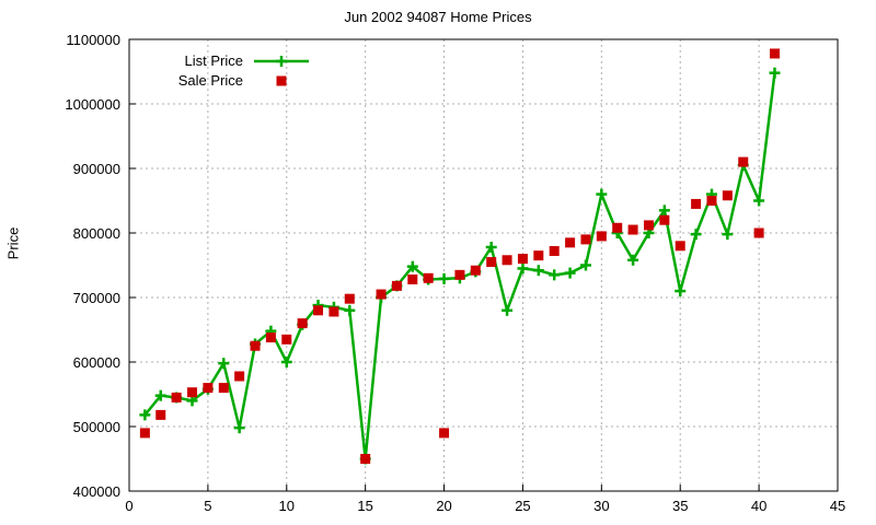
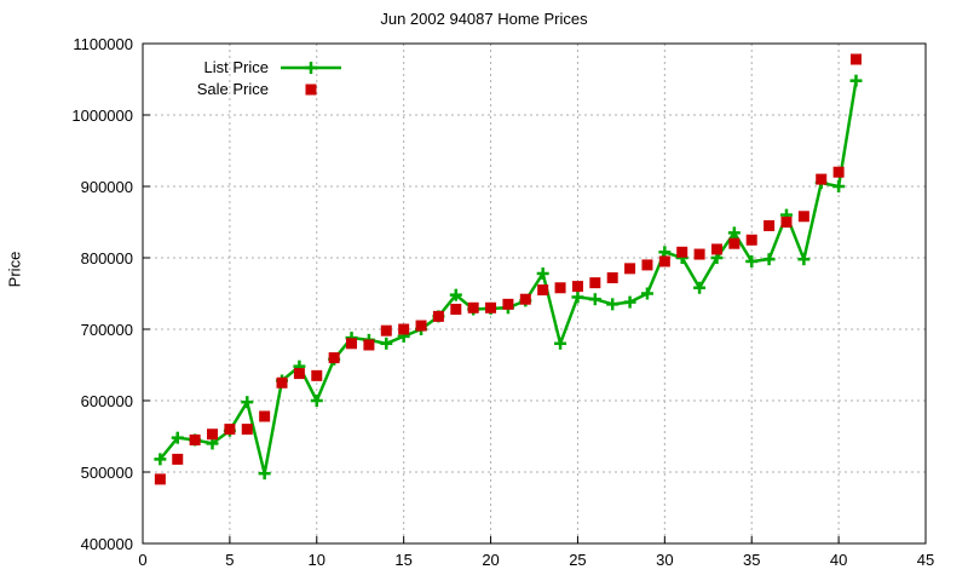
List Price/15: 450000 -> 690000
Sale Price/15: 450000 -> 700000
Sale Price/20: 490000 -> 730000
List Price/30: 860000 -> 810000
List Price/35: 710000 -> 800000
Sale Price/35: 780000 -> 820000
List Price/40: 850000 -> 900000
Sale Price/40: 800000 -> 920000
